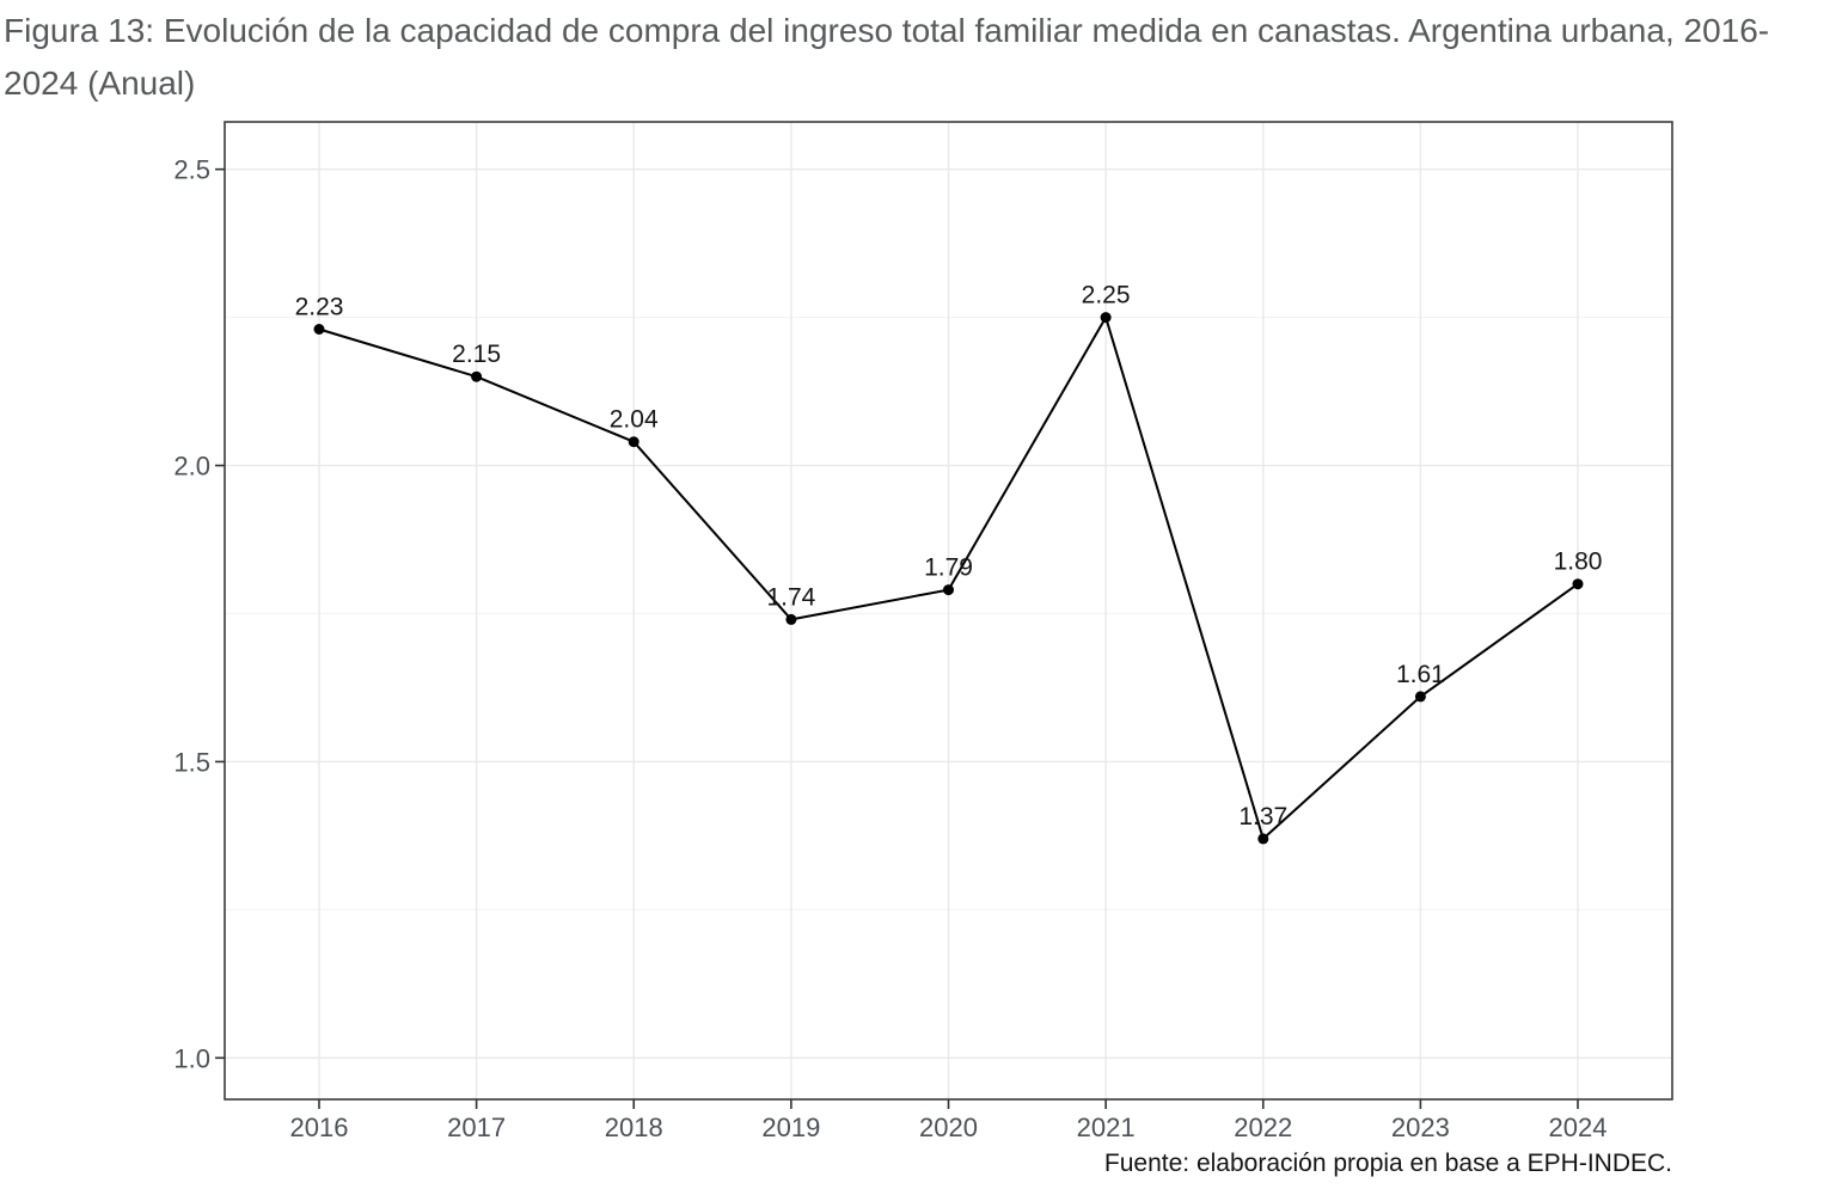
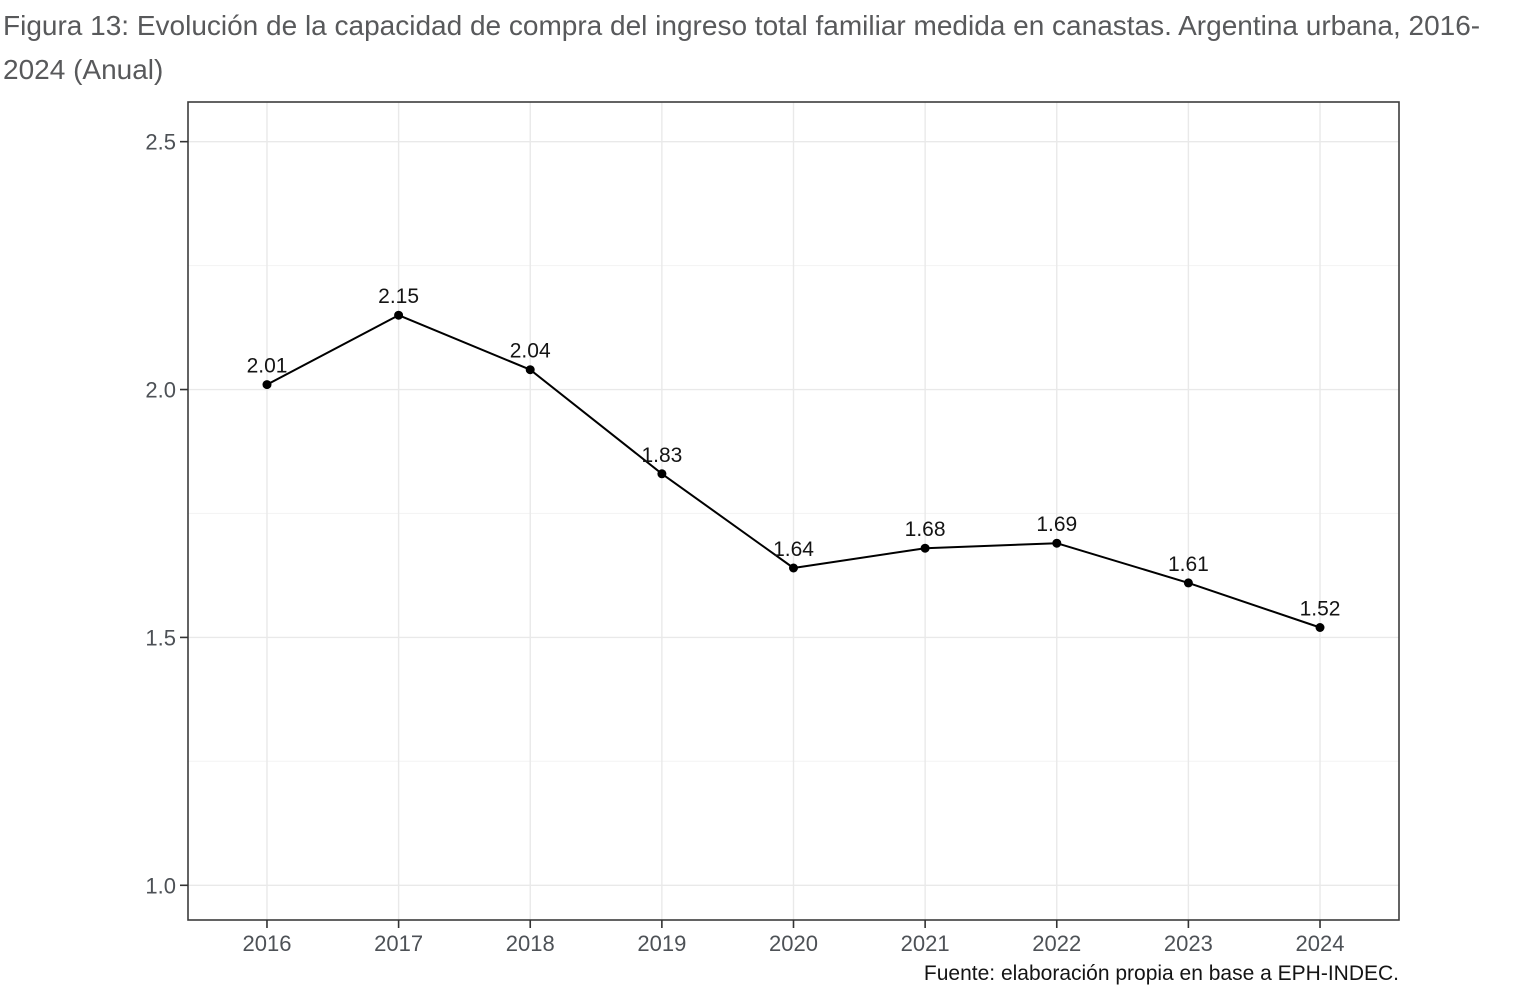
2016: 2.23 -> 2.01
2019: 1.74 -> 1.83
2020: 1.79 -> 1.64
2021: 2.25 -> 1.68
2022: 1.37 -> 1.69
2024: 1.80 -> 1.52
